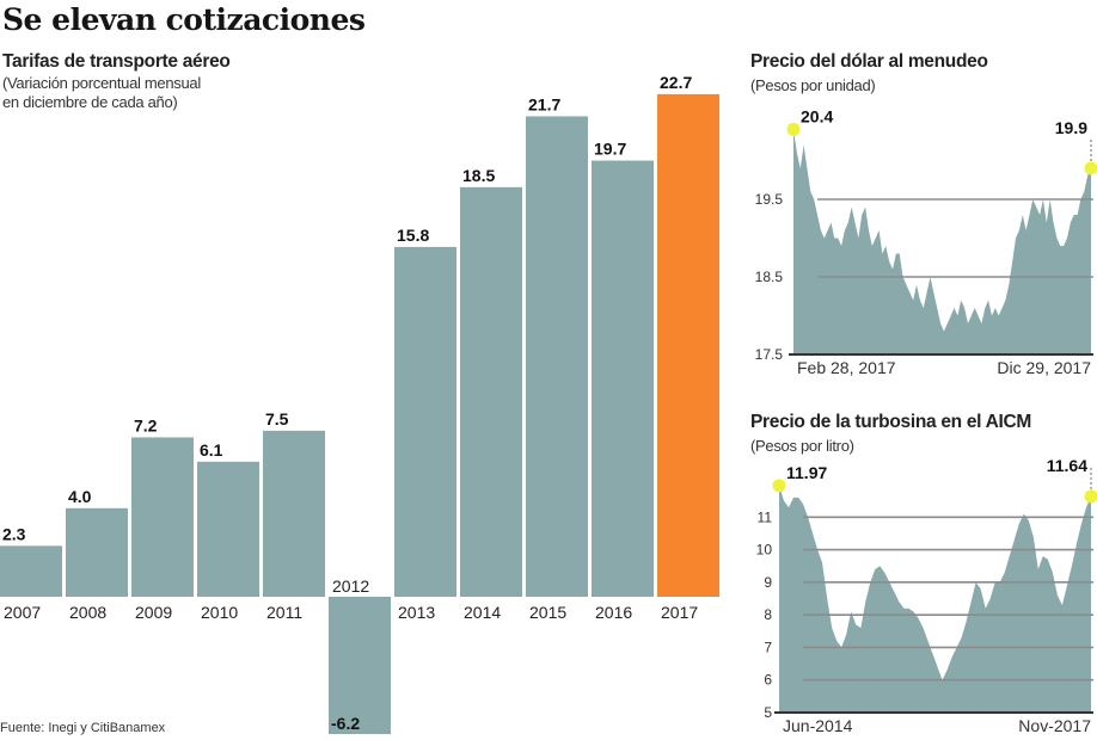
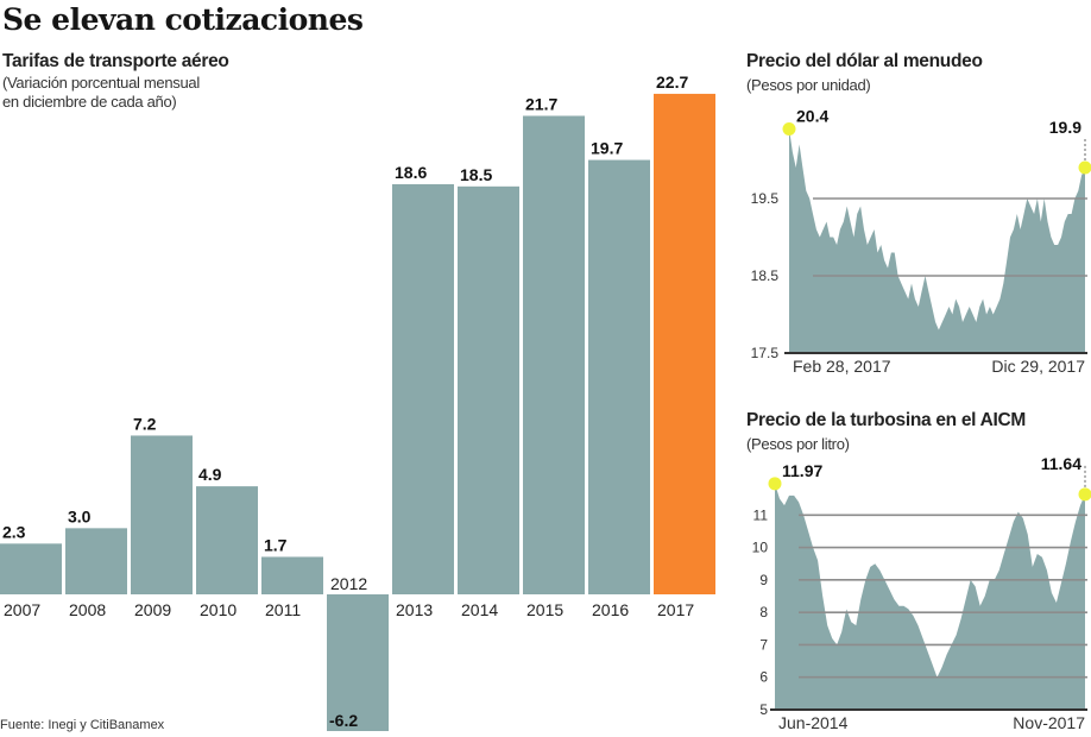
Tarifas de transporte aéreo/2008: 4.0 -> 3.0
Tarifas de transporte aéreo/2010: 6.1 -> 4.9
Tarifas de transporte aéreo/2011: 7.5 -> 1.7
Tarifas de transporte aéreo/2013: 15.8 -> 18.6
